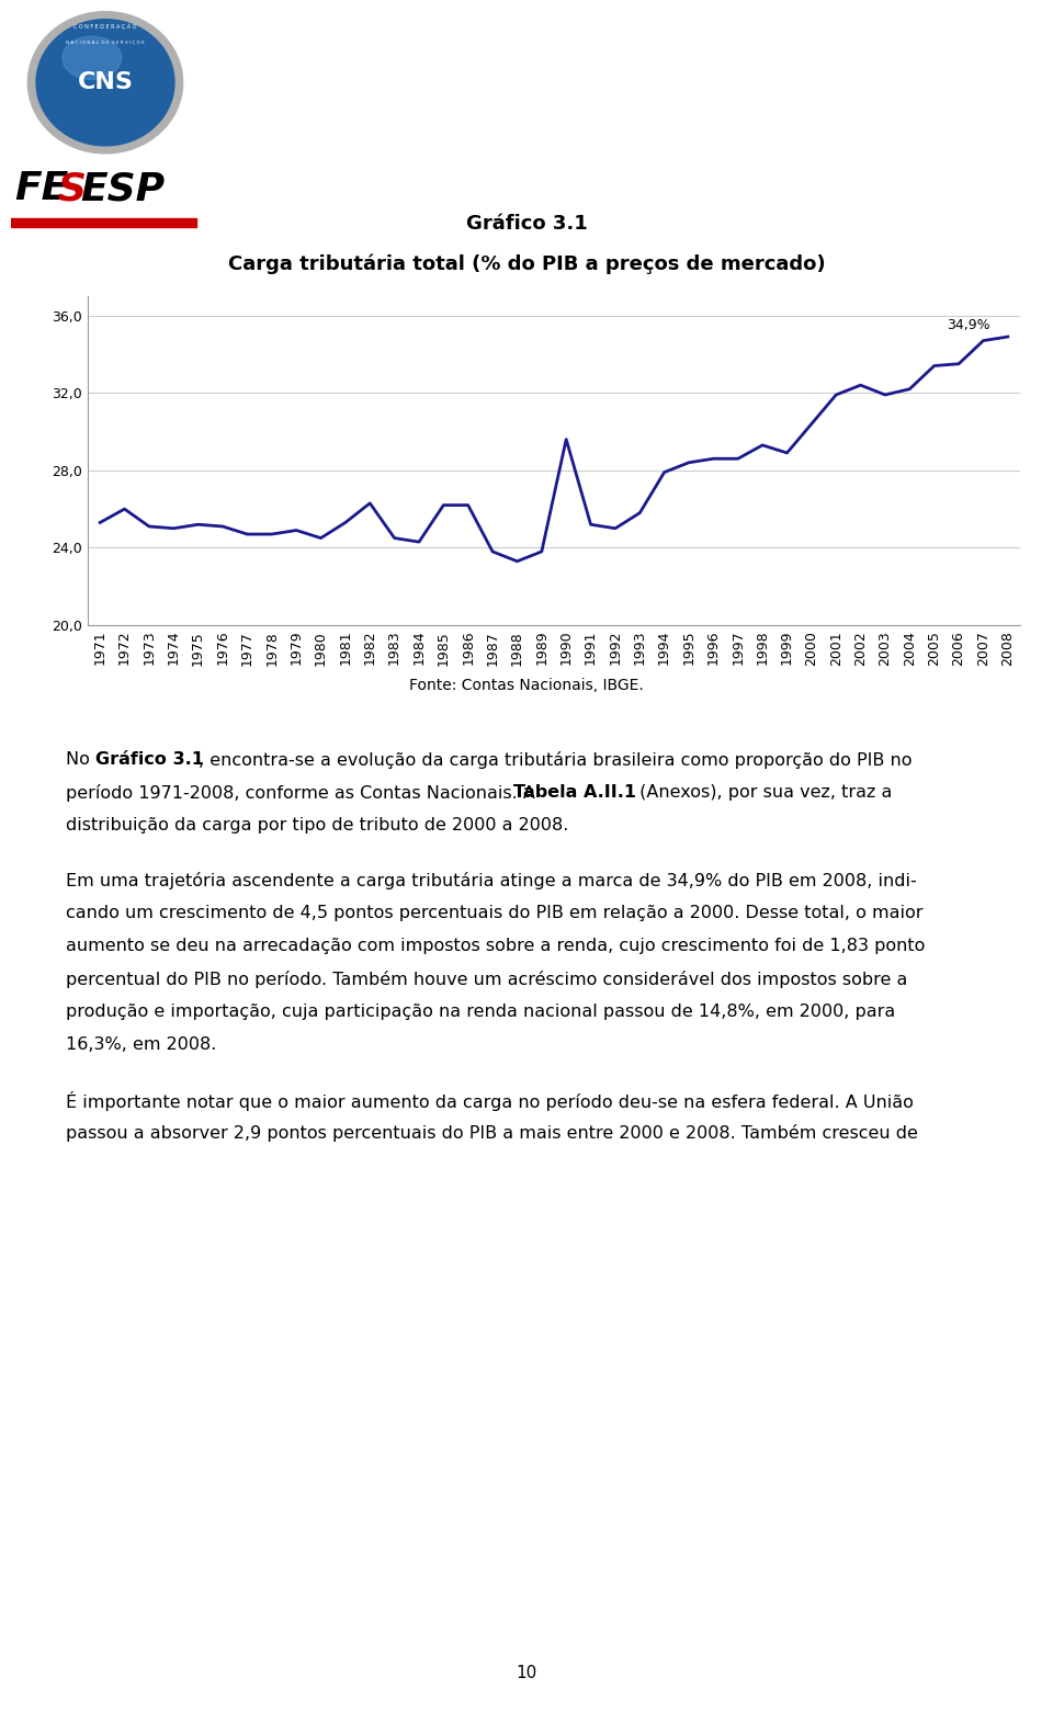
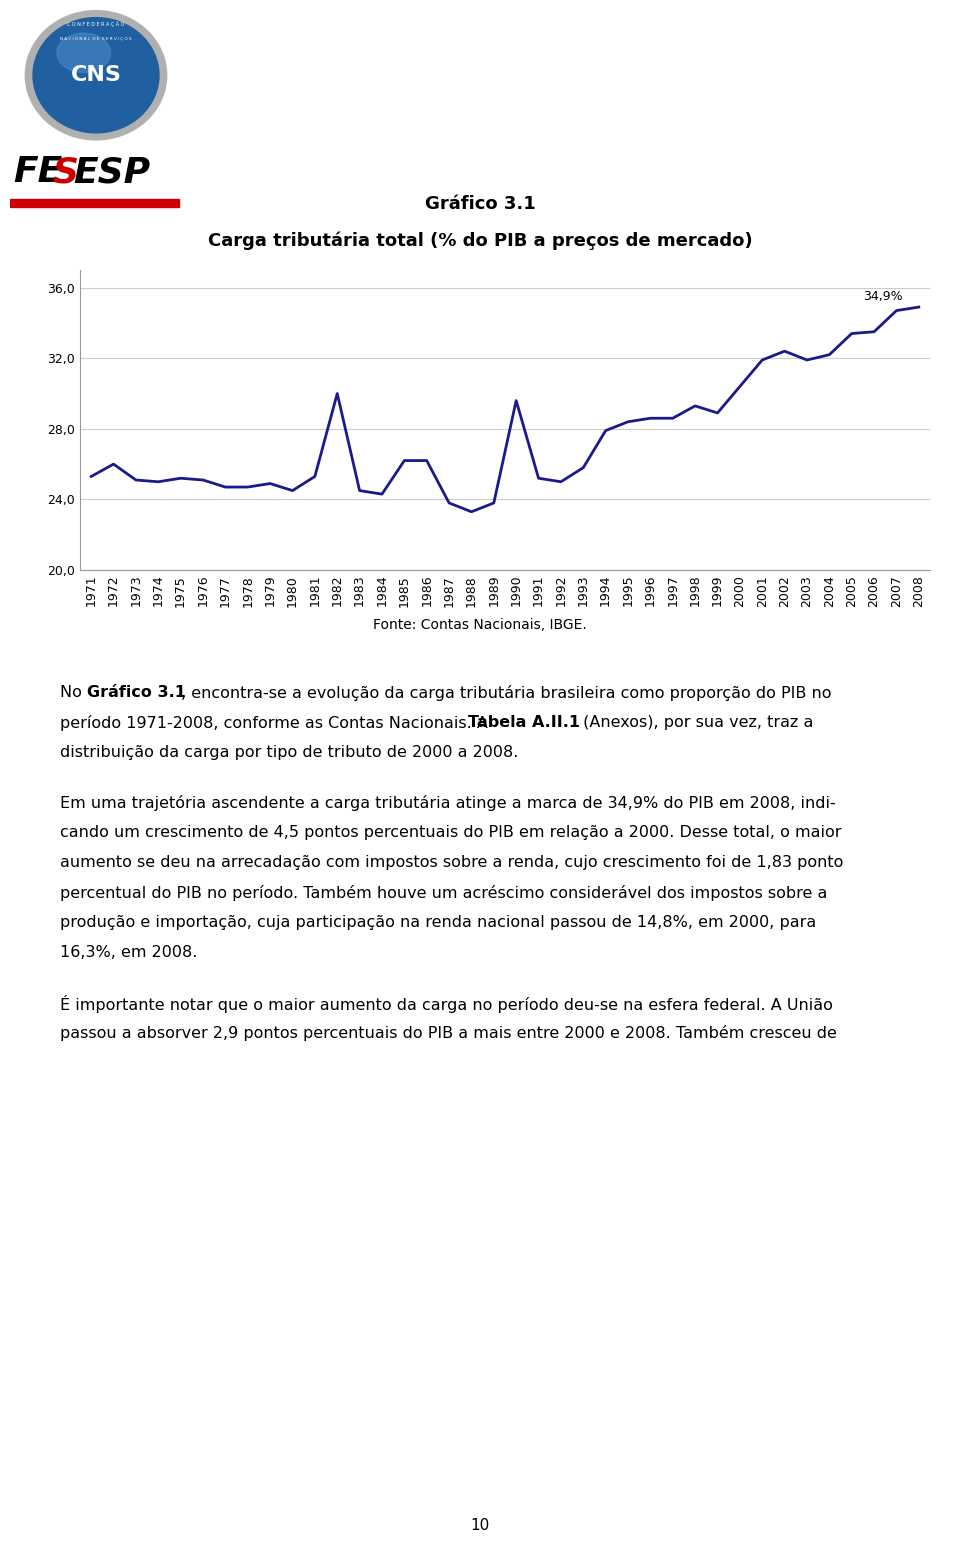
1982: 26,3 -> 30,0
